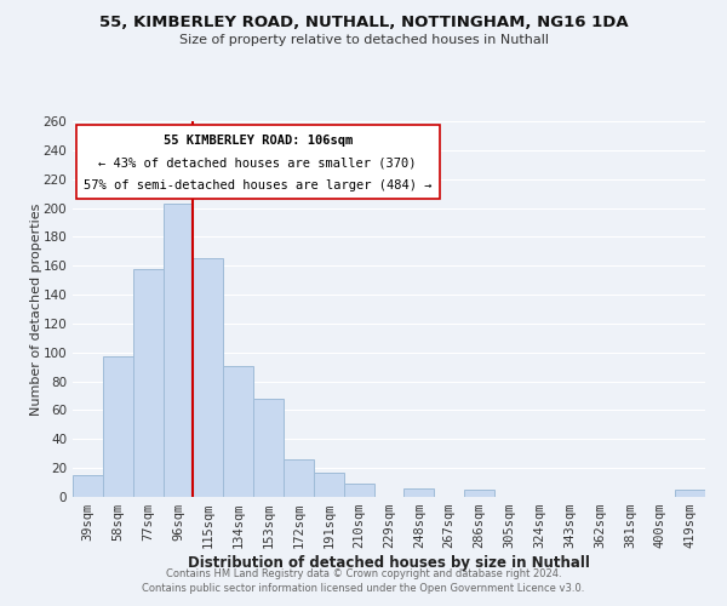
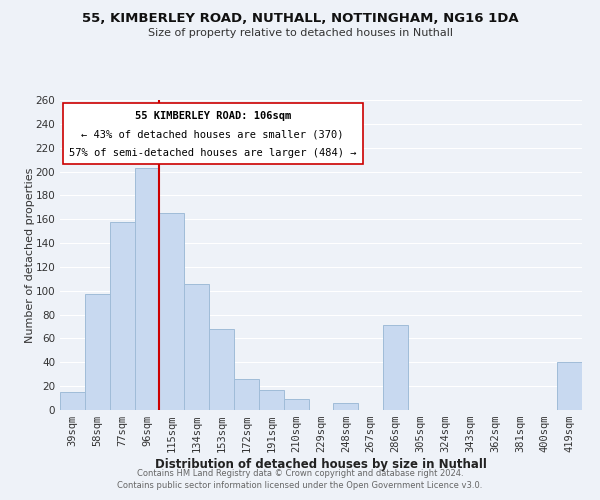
134sqm: 91 -> 106
286sqm: 5 -> 71
419sqm: 5 -> 40
